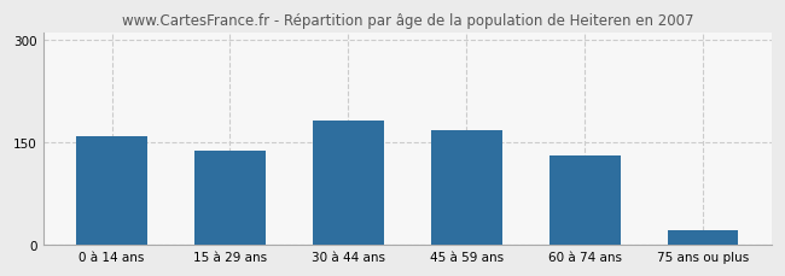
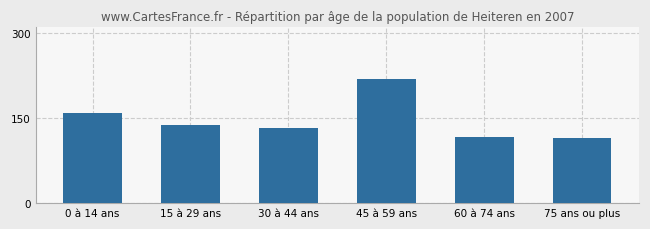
30 à 44 ans: 182 -> 132
45 à 59 ans: 168 -> 218
60 à 74 ans: 130 -> 116
75 ans ou plus: 22 -> 114
